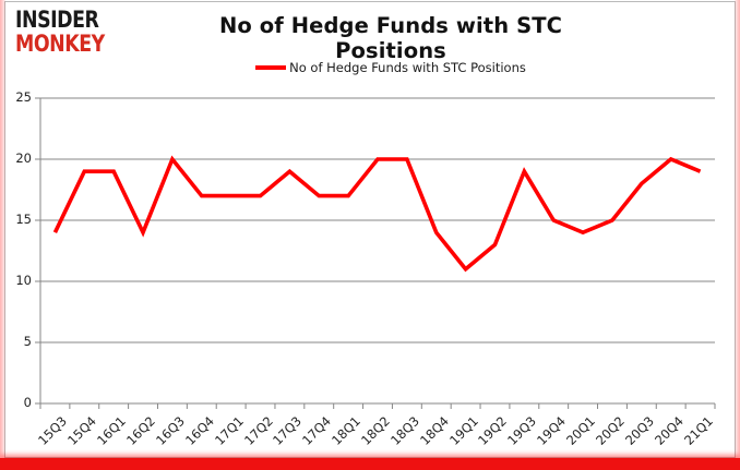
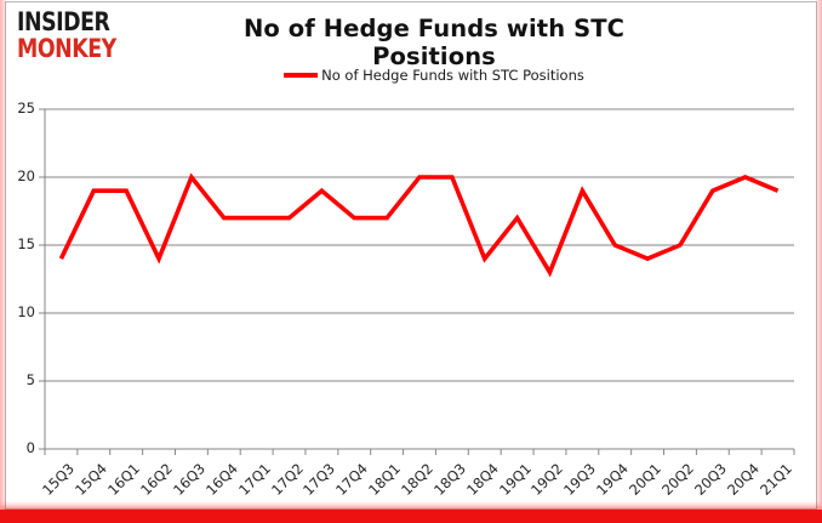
19Q1: 11 -> 17
20Q3: 18 -> 19
